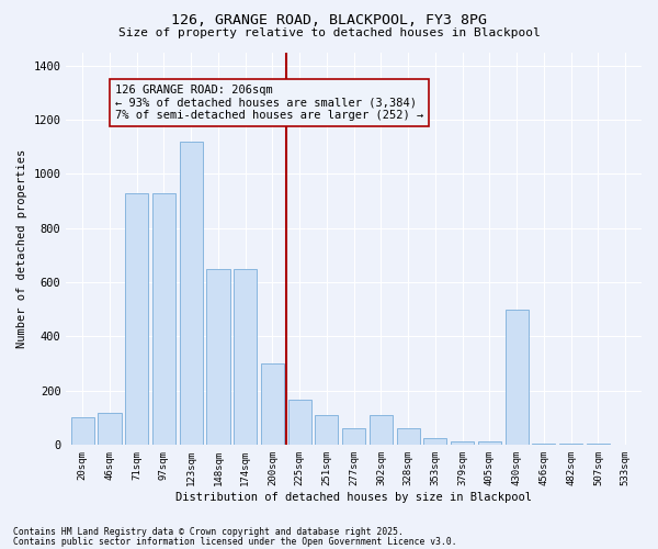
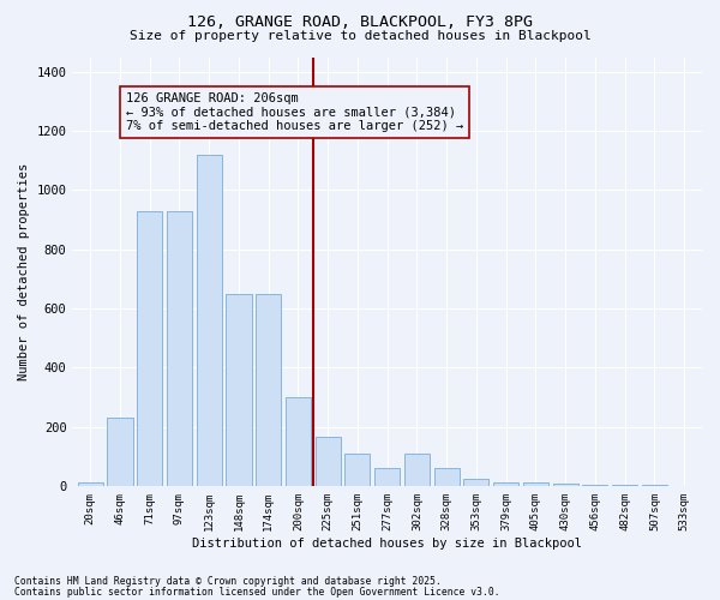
20sqm: 100 -> 10
46sqm: 115 -> 230
430sqm: 500 -> 8
